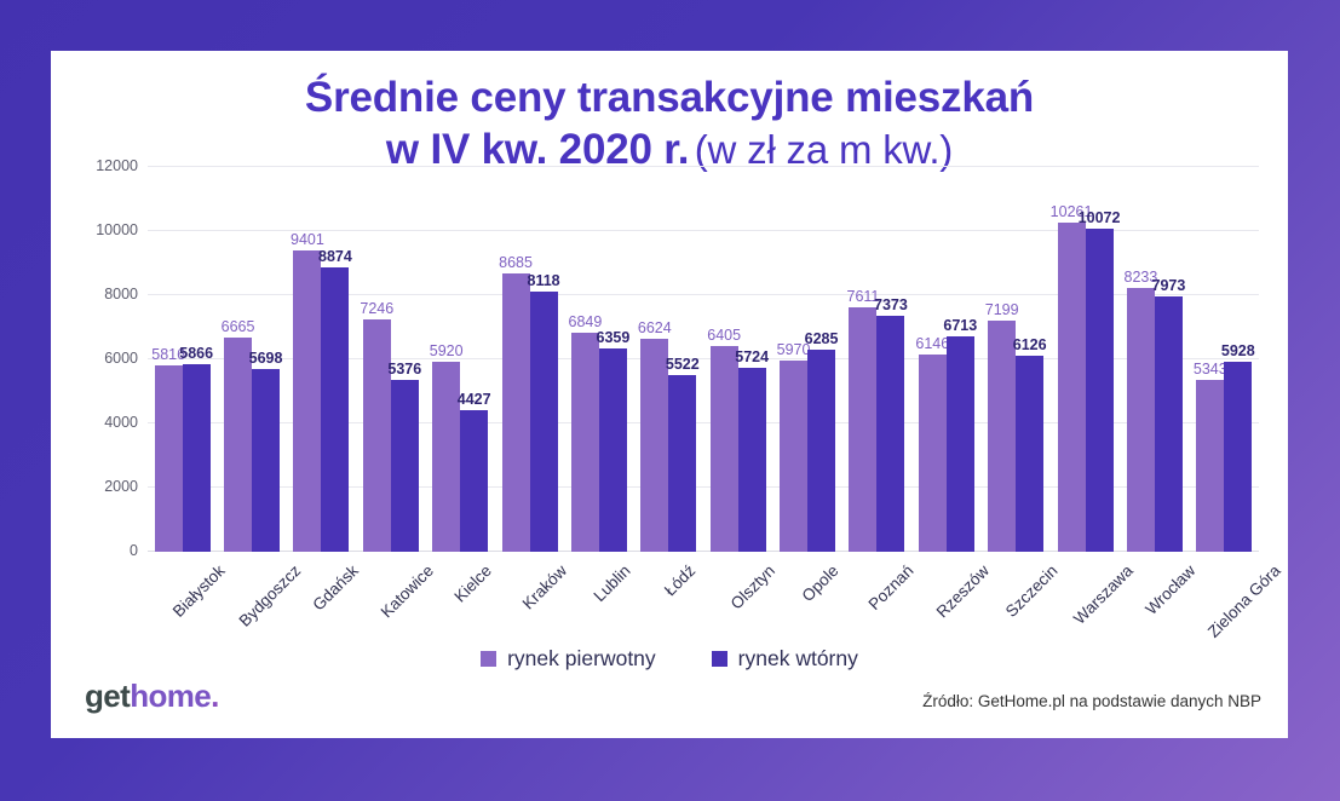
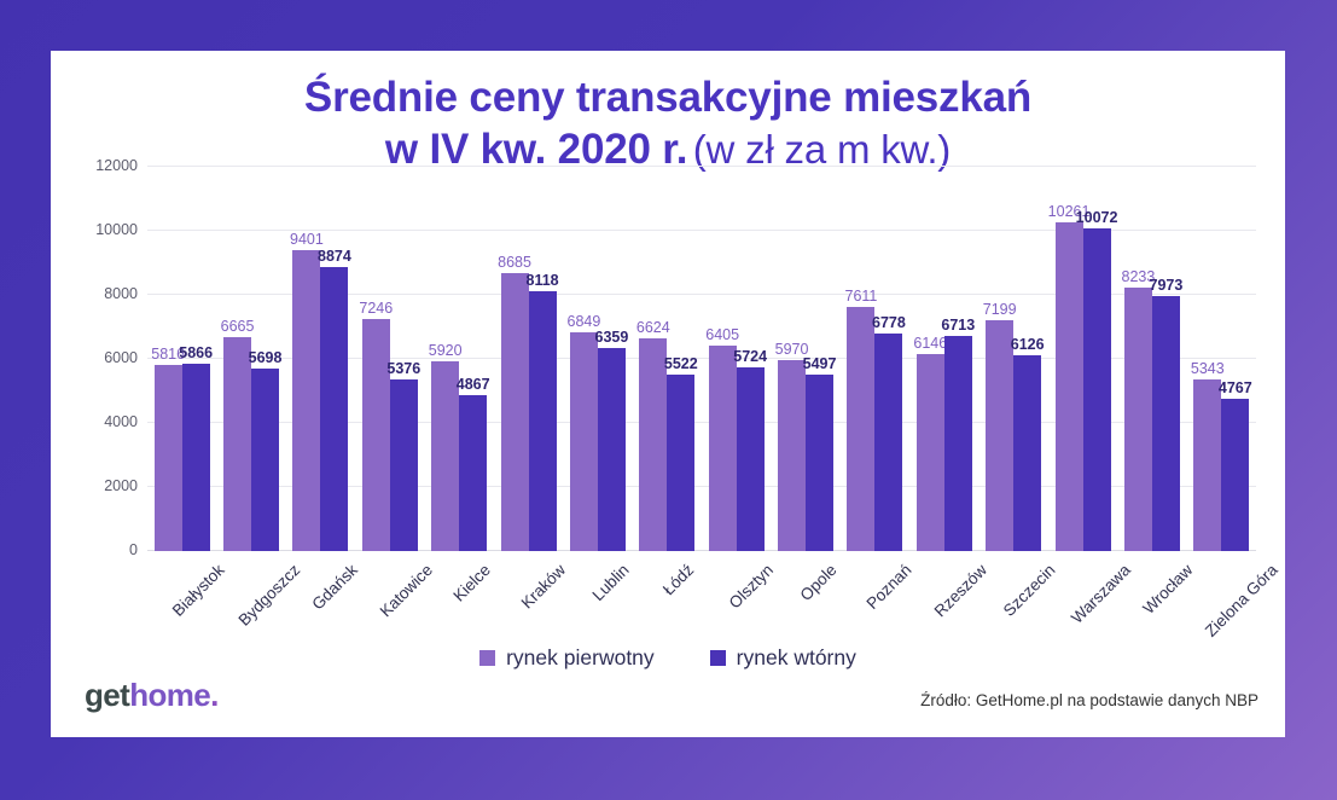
rynek wtórny/Kielce: 4427 -> 4867
rynek wtórny/Opole: 6285 -> 5497
rynek wtórny/Poznań: 7373 -> 6778
rynek wtórny/Zielona Góra: 5928 -> 4767
